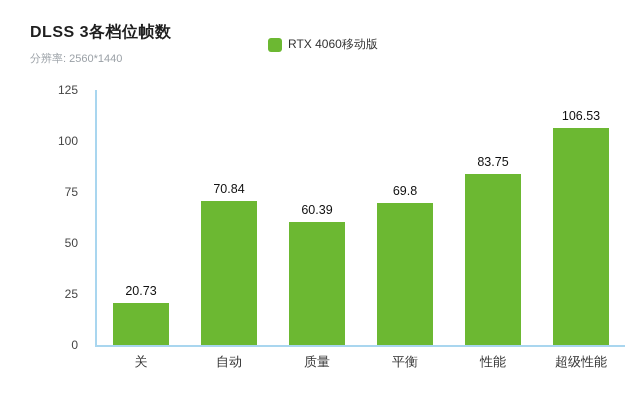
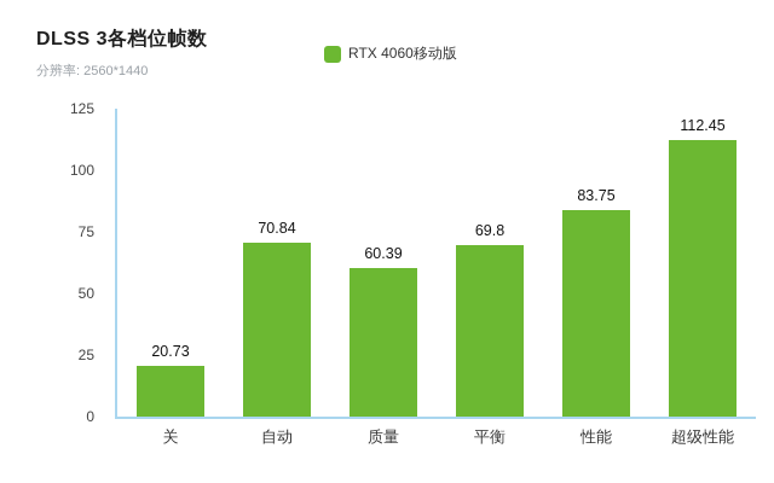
超级性能: 106.53 -> 112.45
